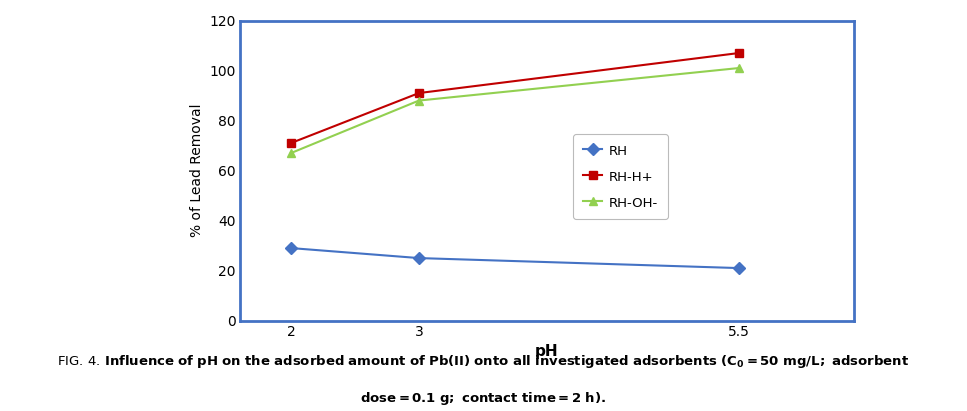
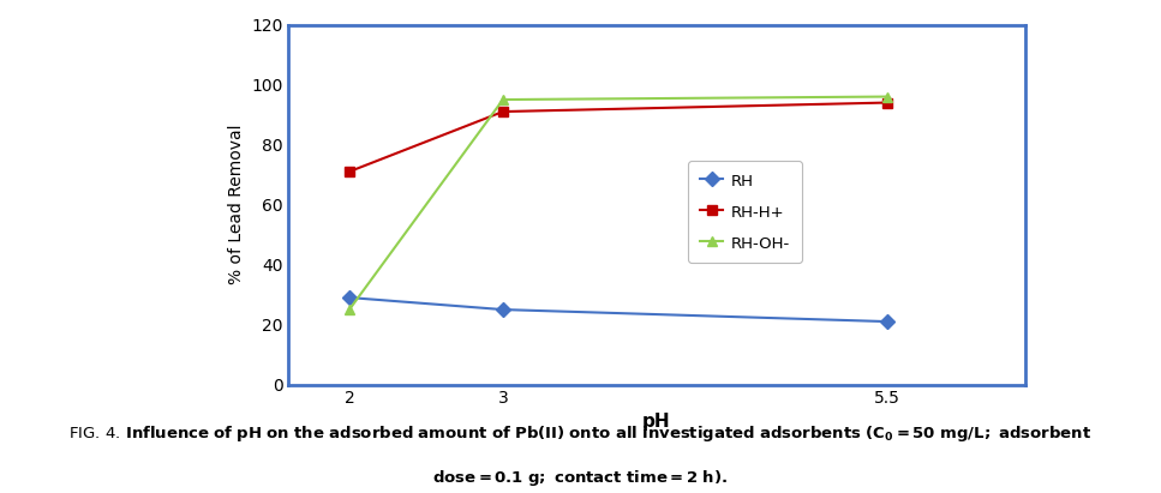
RH-OH-/2: 67 -> 25
RH-OH-/3: 88 -> 95
RH-H+/5.5: 107 -> 94
RH-OH-/5.5: 101 -> 96
